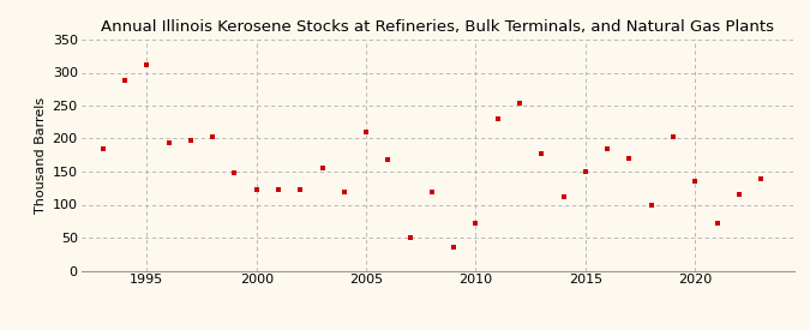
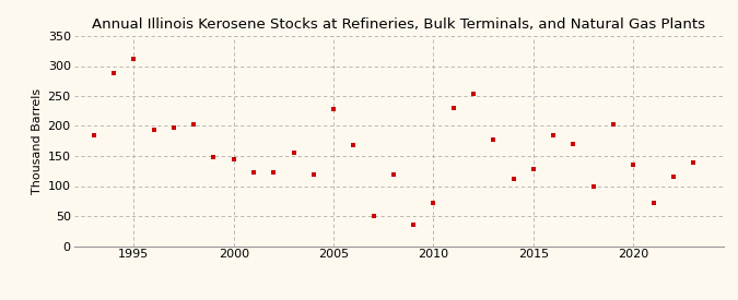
2000: 122 -> 144
2005: 210 -> 228
2015: 150 -> 128
